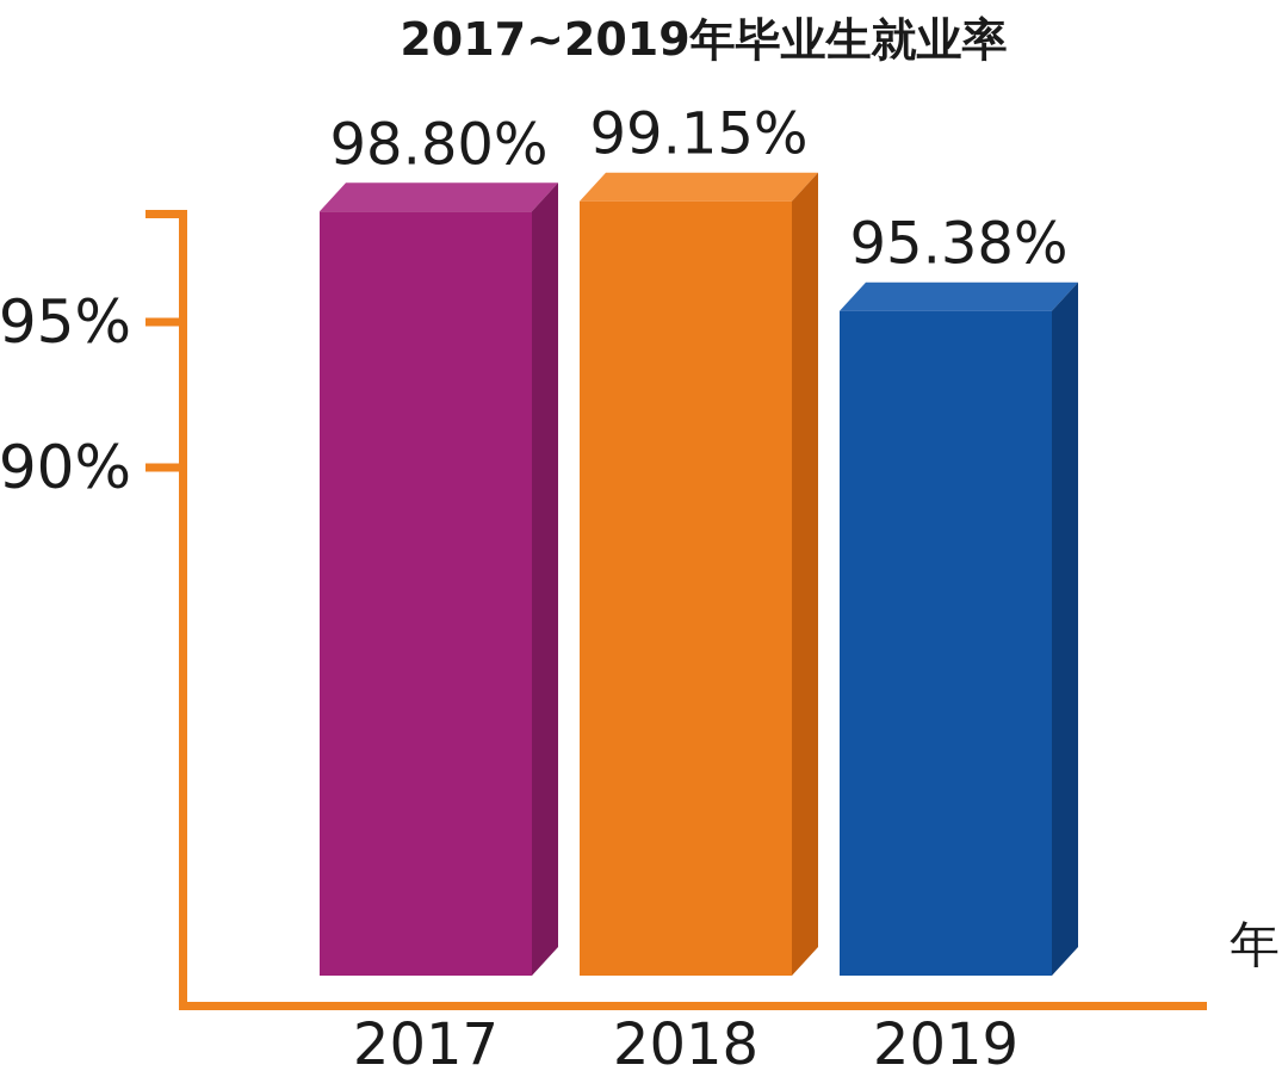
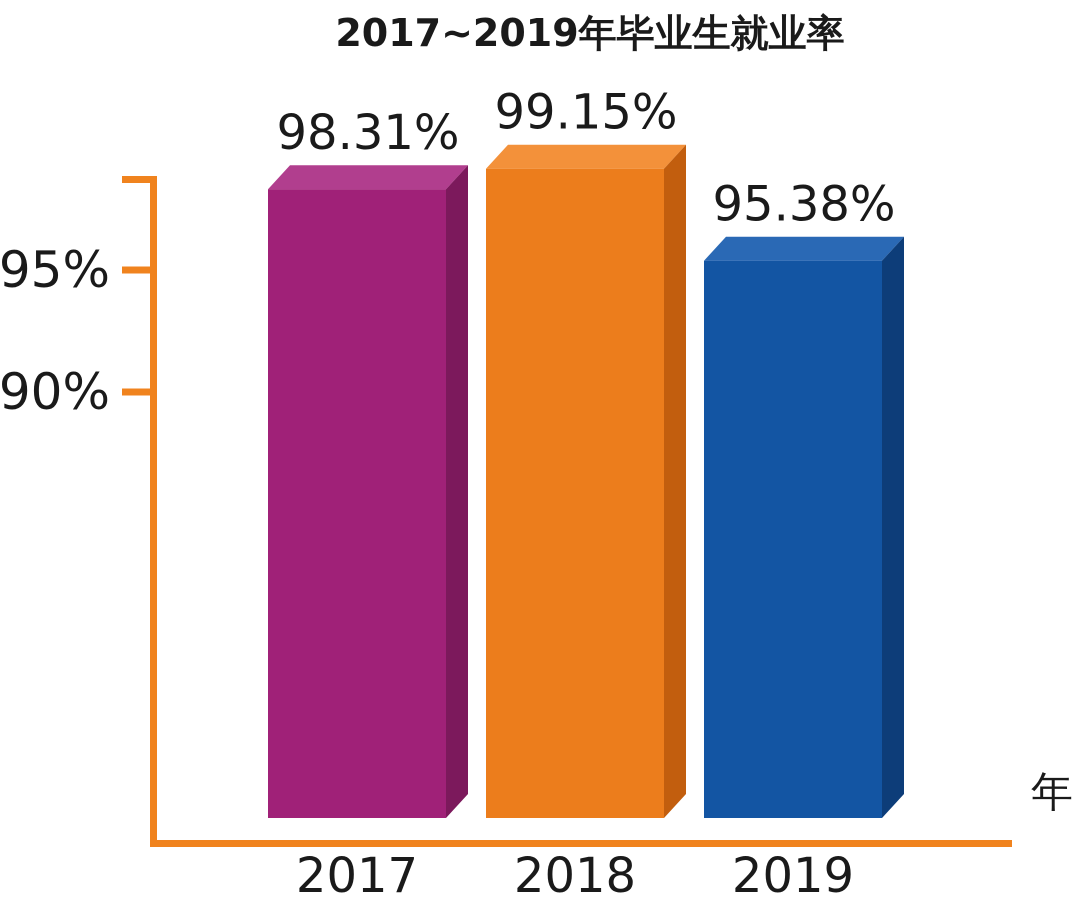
2017: 98.80% -> 98.31%
